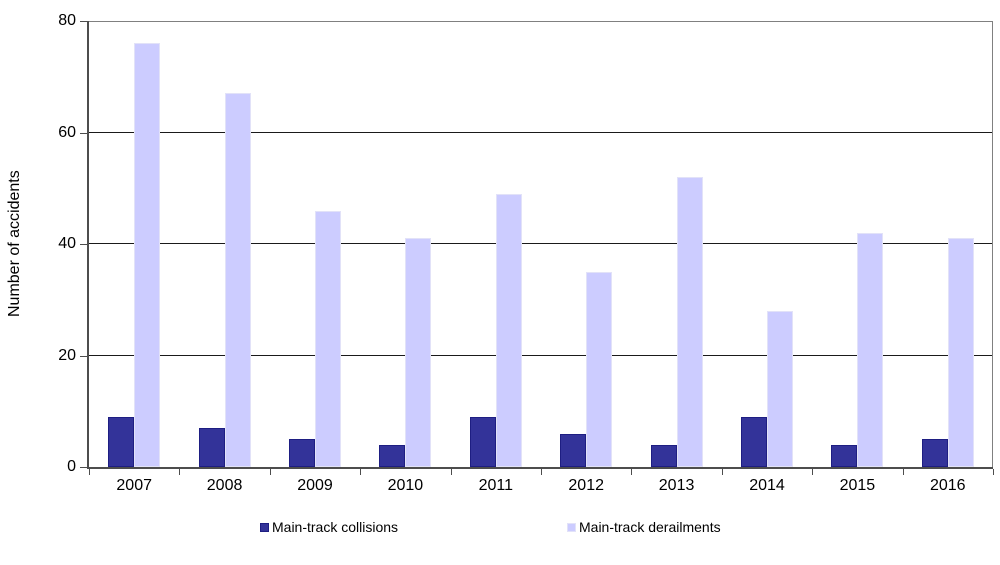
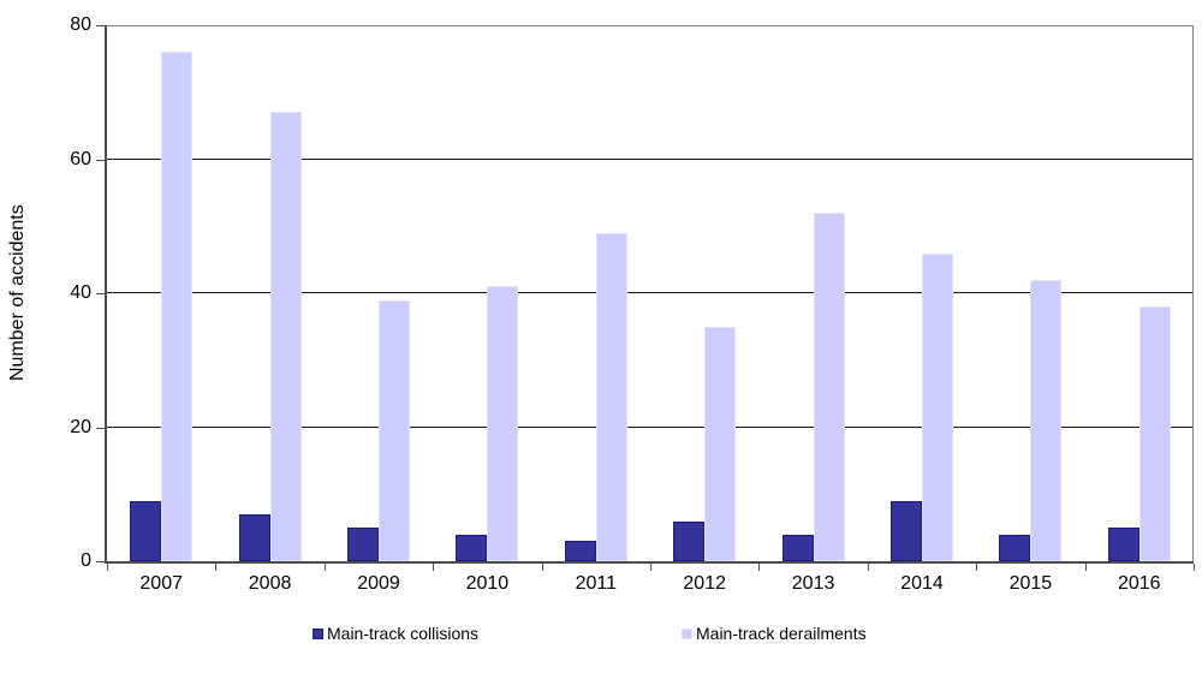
Main-track derailments/2009: 46 -> 39
Main-track collisions/2011: 9 -> 3
Main-track derailments/2014: 28 -> 46
Main-track derailments/2016: 41 -> 38
